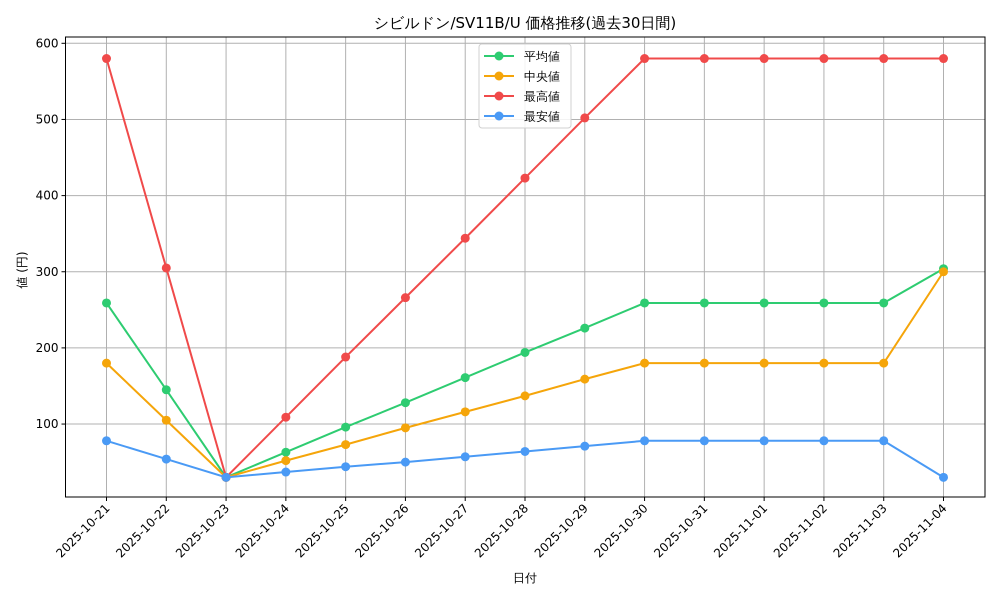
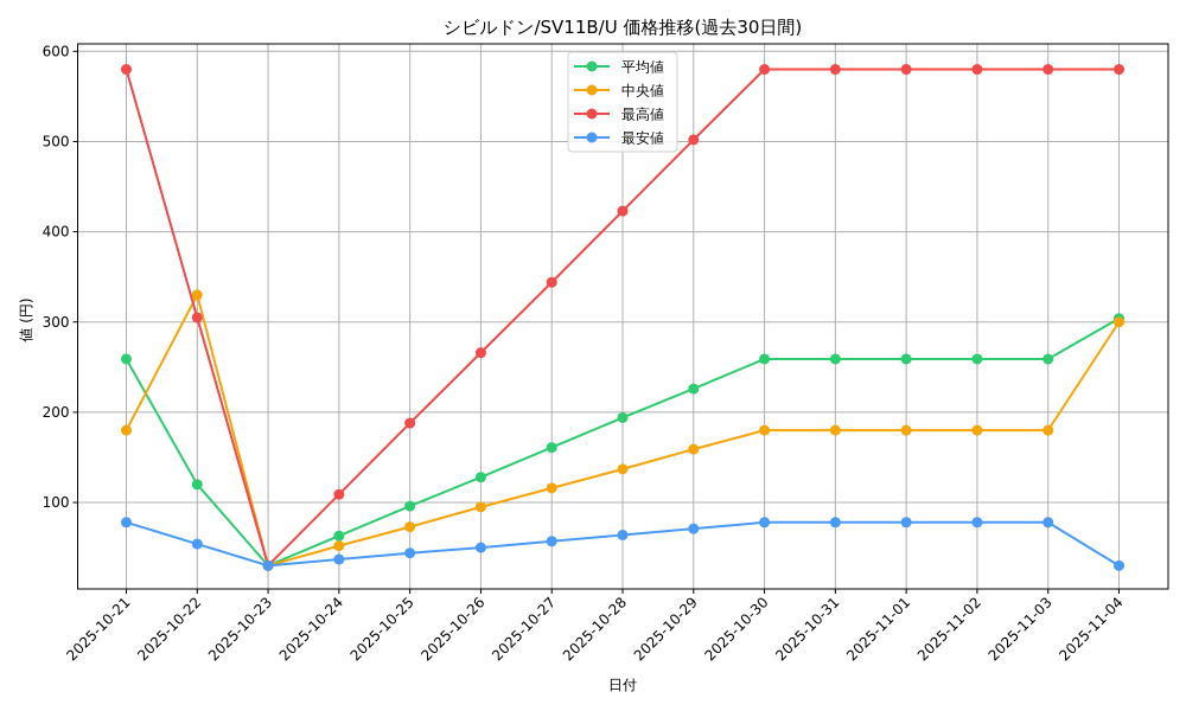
平均値/2025-10-22: 140 -> 120
中央値/2025-10-22: 100 -> 330
